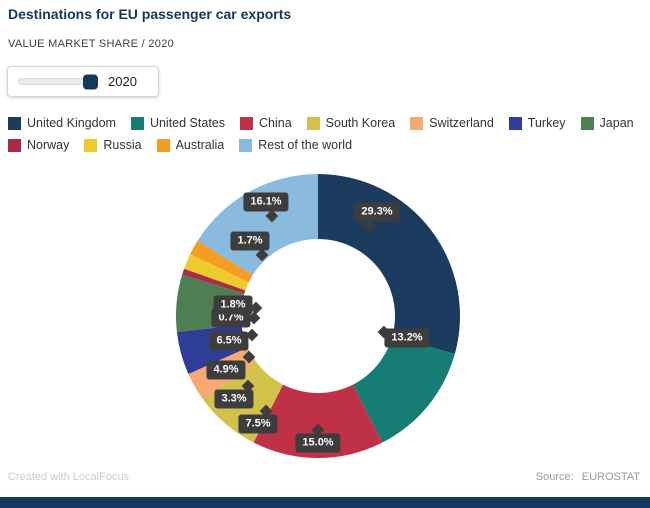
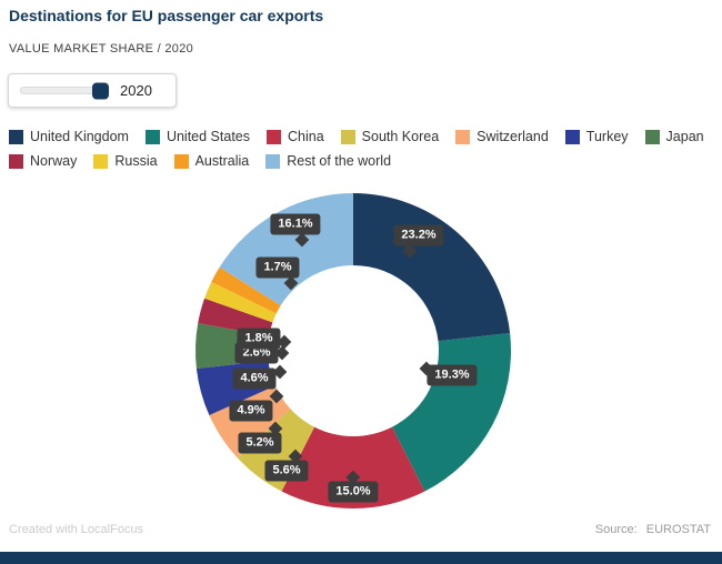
United Kingdom: 29.3% -> 23.2%
United States: 13.2% -> 19.3%
South Korea: 7.5% -> 5.6%
Switzerland: 3.3% -> 5.2%
Japan: 6.5% -> 4.6%
Norway: 0.7% -> 2.6%
